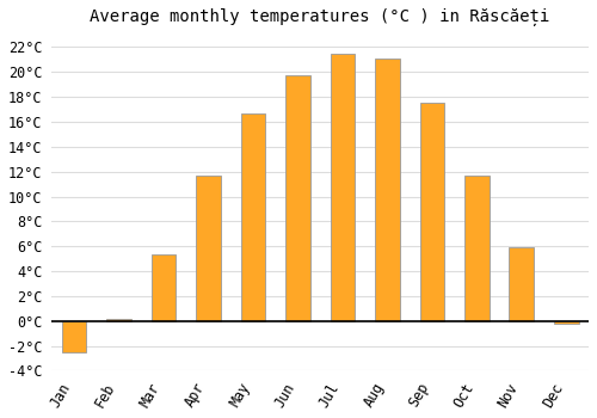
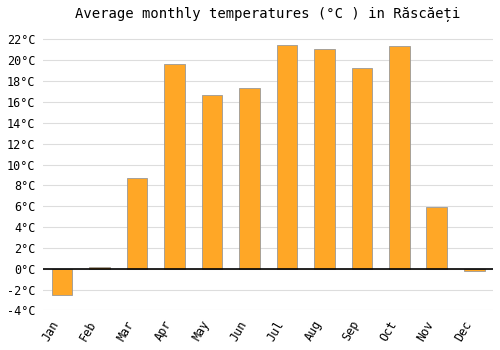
Mar: 5.3°C -> 8.7°C
Apr: 11.7°C -> 19.6°C
Jun: 19.7°C -> 17.3°C
Sep: 17.5°C -> 19.3°C
Oct: 11.7°C -> 21.4°C
